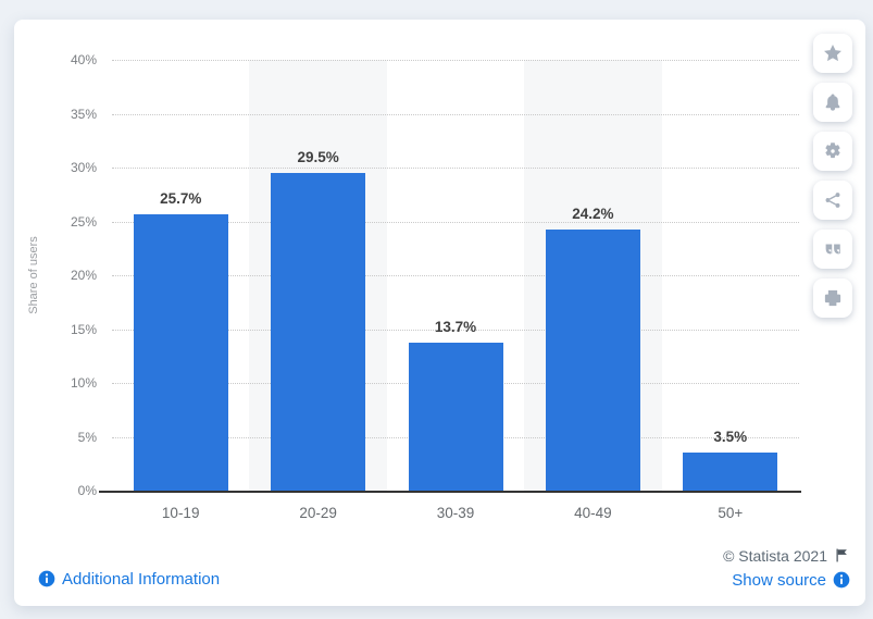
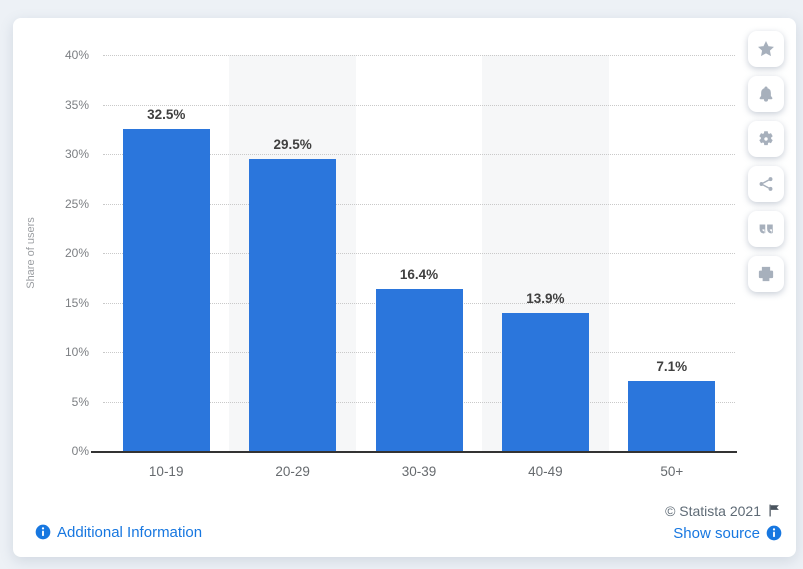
10-19: 25.7% -> 32.5%
30-39: 13.7% -> 16.4%
40-49: 24.2% -> 13.9%
50+: 3.5% -> 7.1%
